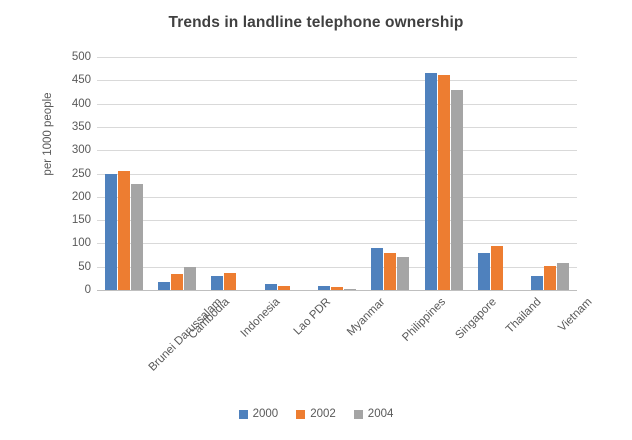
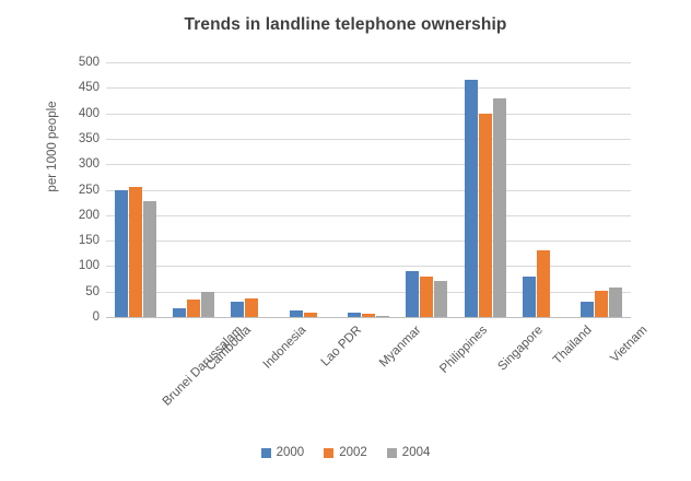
2002/Singapore: 460 -> 400
2002/Thailand: 90 -> 130
